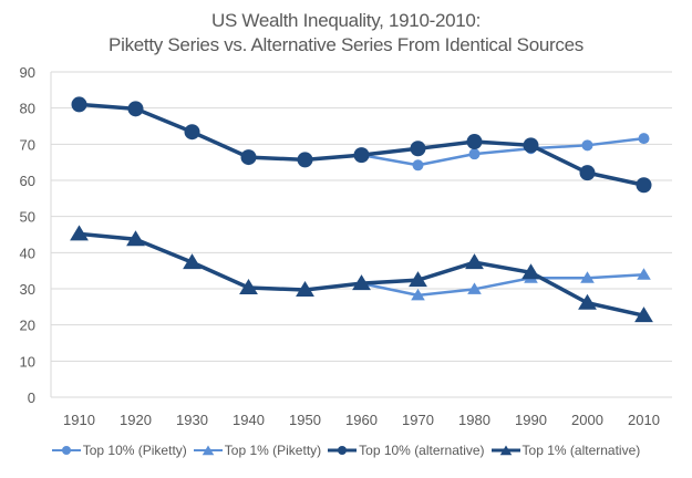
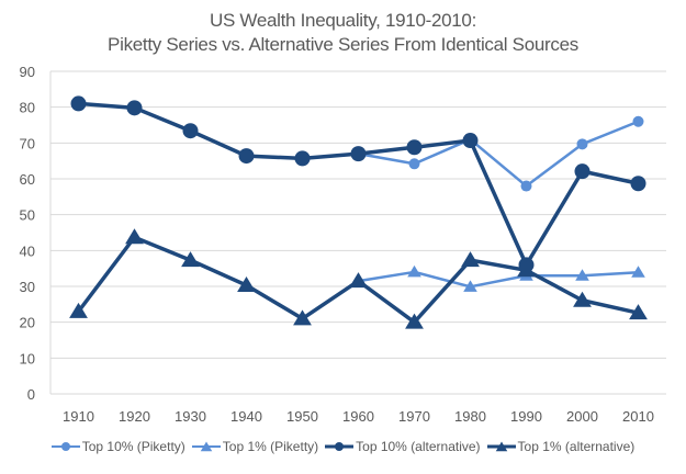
Top 1% (alternative)/1910: 45 -> 23
Top 1% (alternative)/1950: 30 -> 21
Top 1% (Piketty)/1970: 28 -> 34
Top 1% (alternative)/1970: 32 -> 20
Top 10% (Piketty)/1980: 67 -> 71
Top 10% (Piketty)/1990: 69 -> 58
Top 10% (alternative)/1990: 70 -> 36
Top 10% (Piketty)/2010: 72 -> 76
